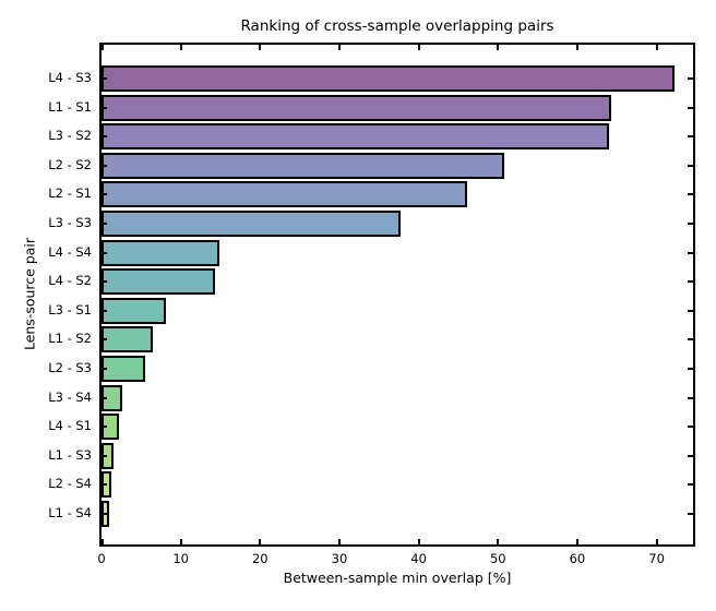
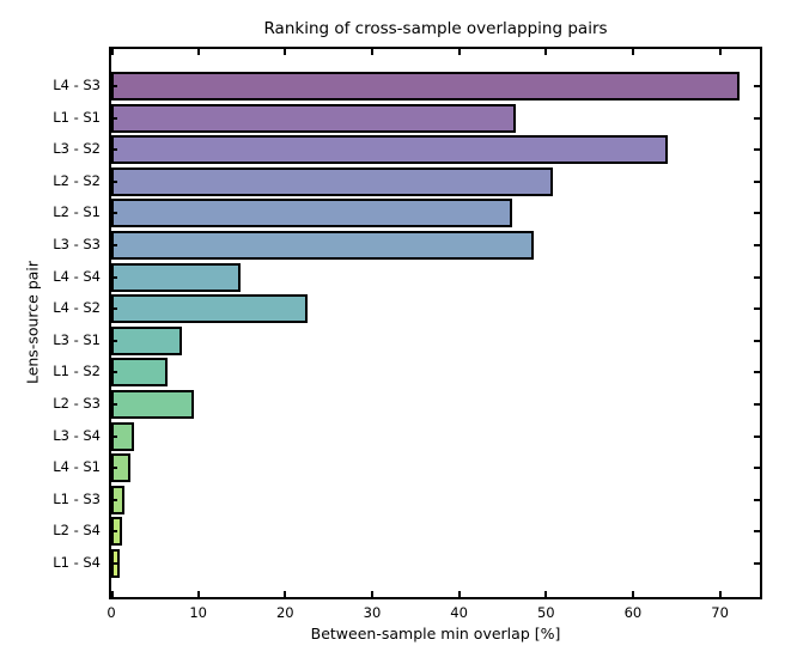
L1 - S1: 64 -> 46
L3 - S3: 37 -> 48
L4 - S2: 14 -> 22
L2 - S3: 5 -> 9
